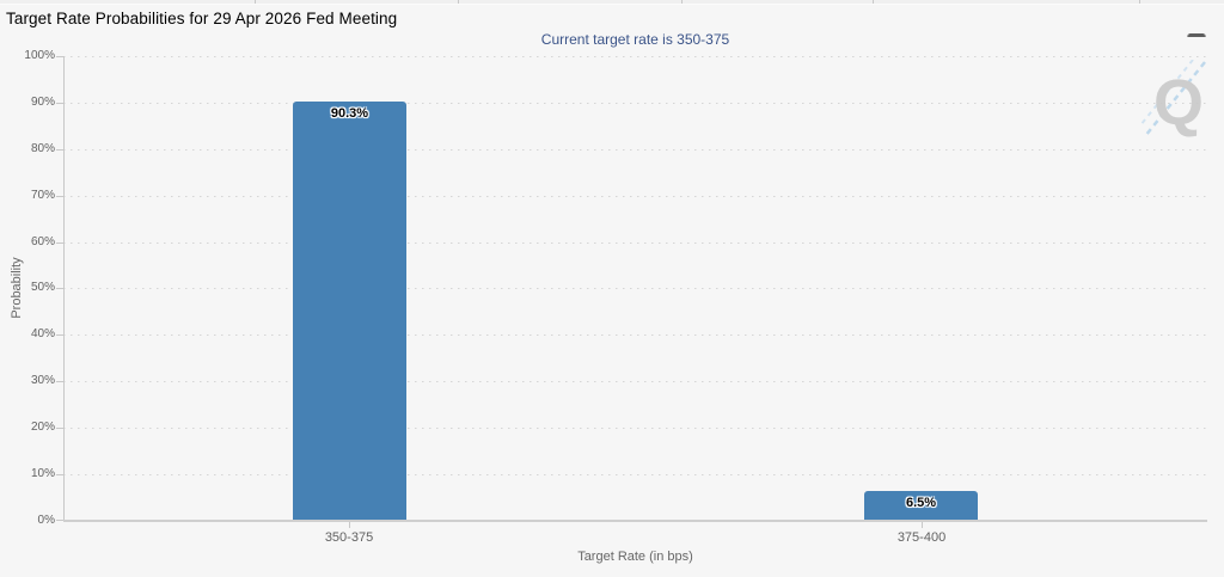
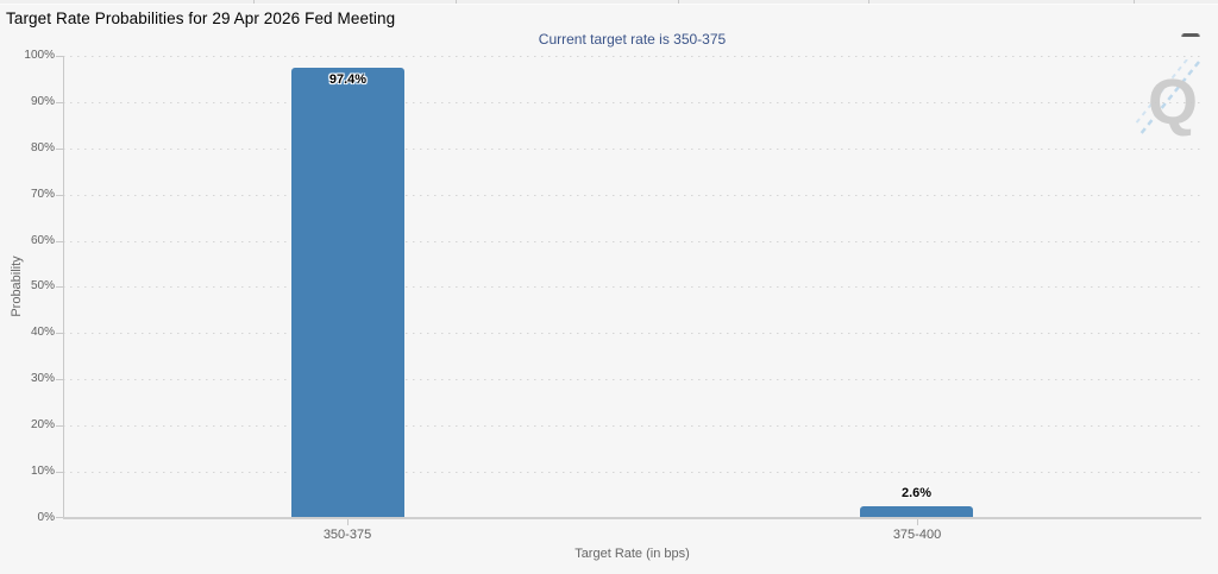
350-375: 90.3% -> 97.4%
375-400: 6.5% -> 2.6%
